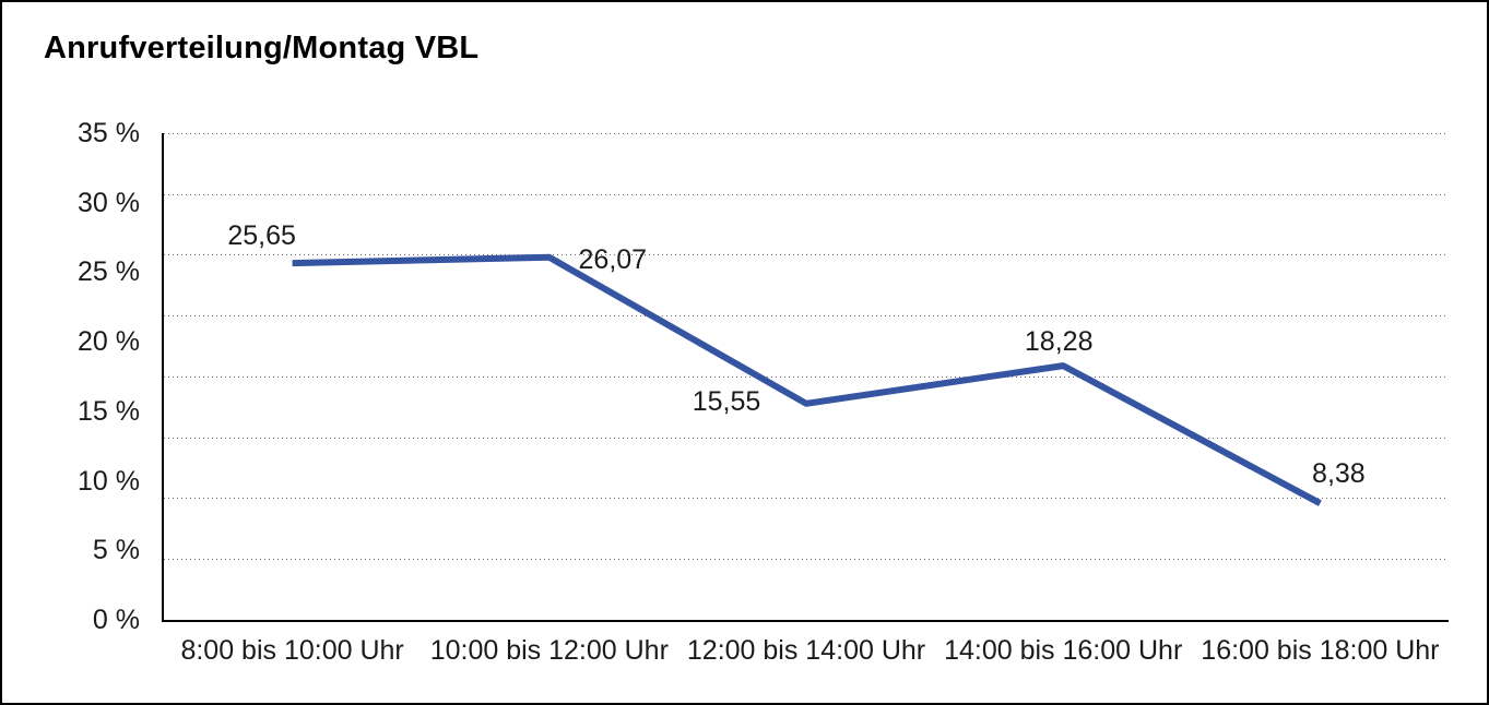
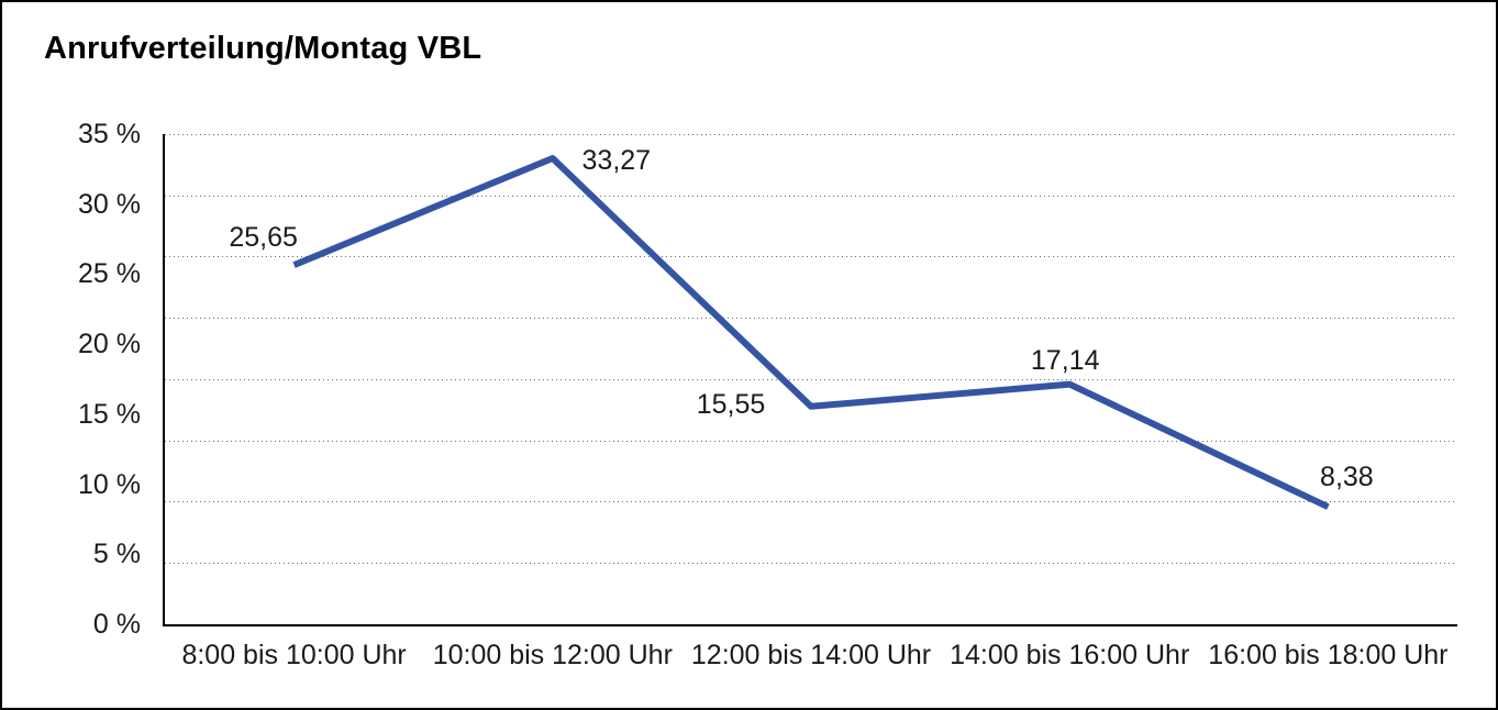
10:00 bis 12:00 Uhr: 26,07 -> 33,27
14:00 bis 16:00 Uhr: 18,28 -> 17,14
